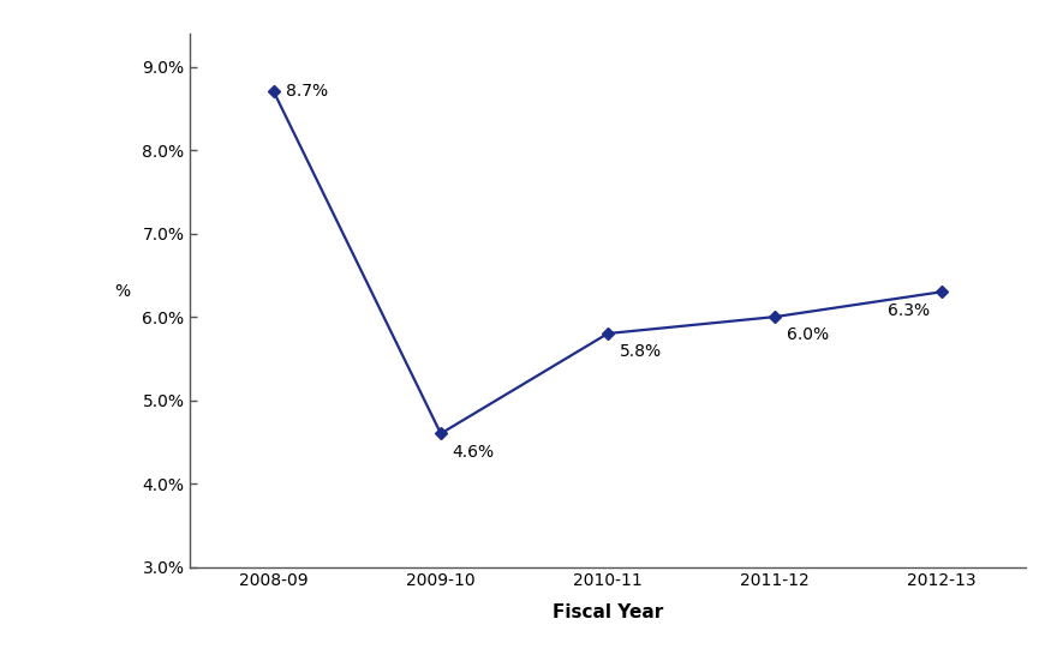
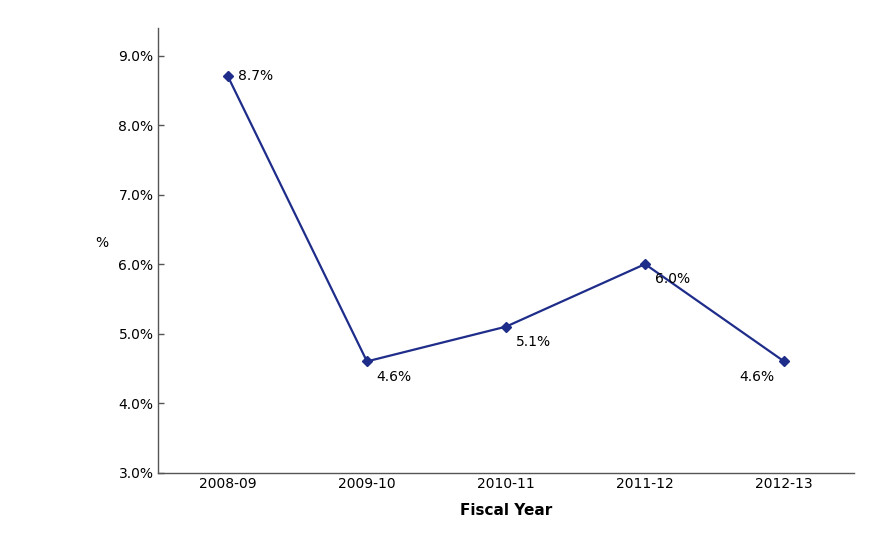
2010-11: 5.8% -> 5.1%
2012-13: 6.3% -> 4.6%
